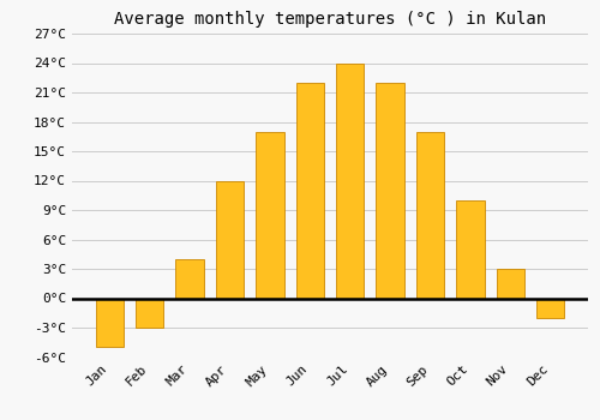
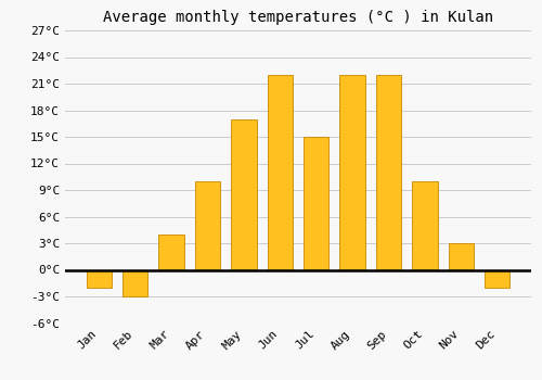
Jan: -5°C -> -2°C
Apr: 12°C -> 10°C
Jul: 24°C -> 15°C
Sep: 17°C -> 22°C
